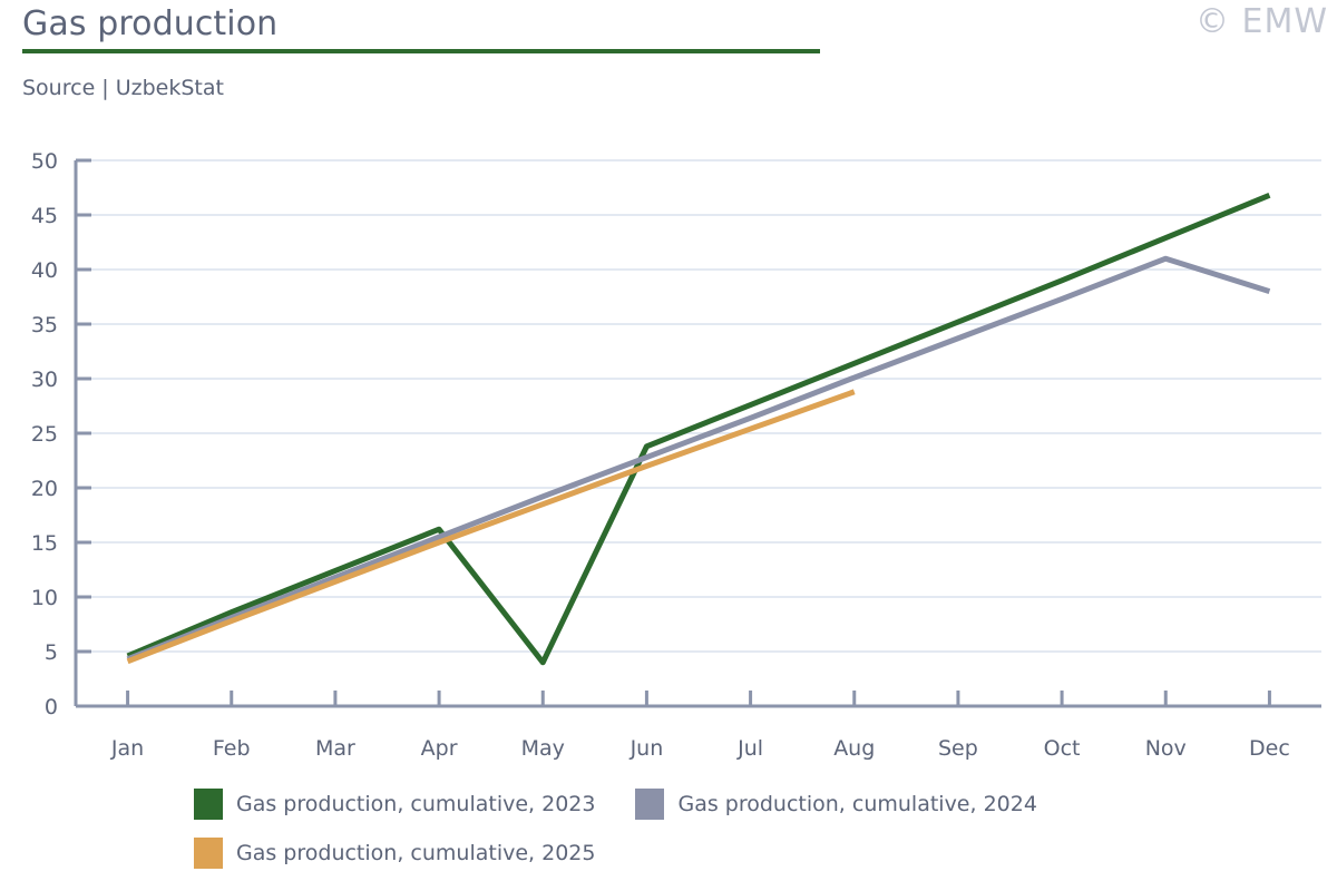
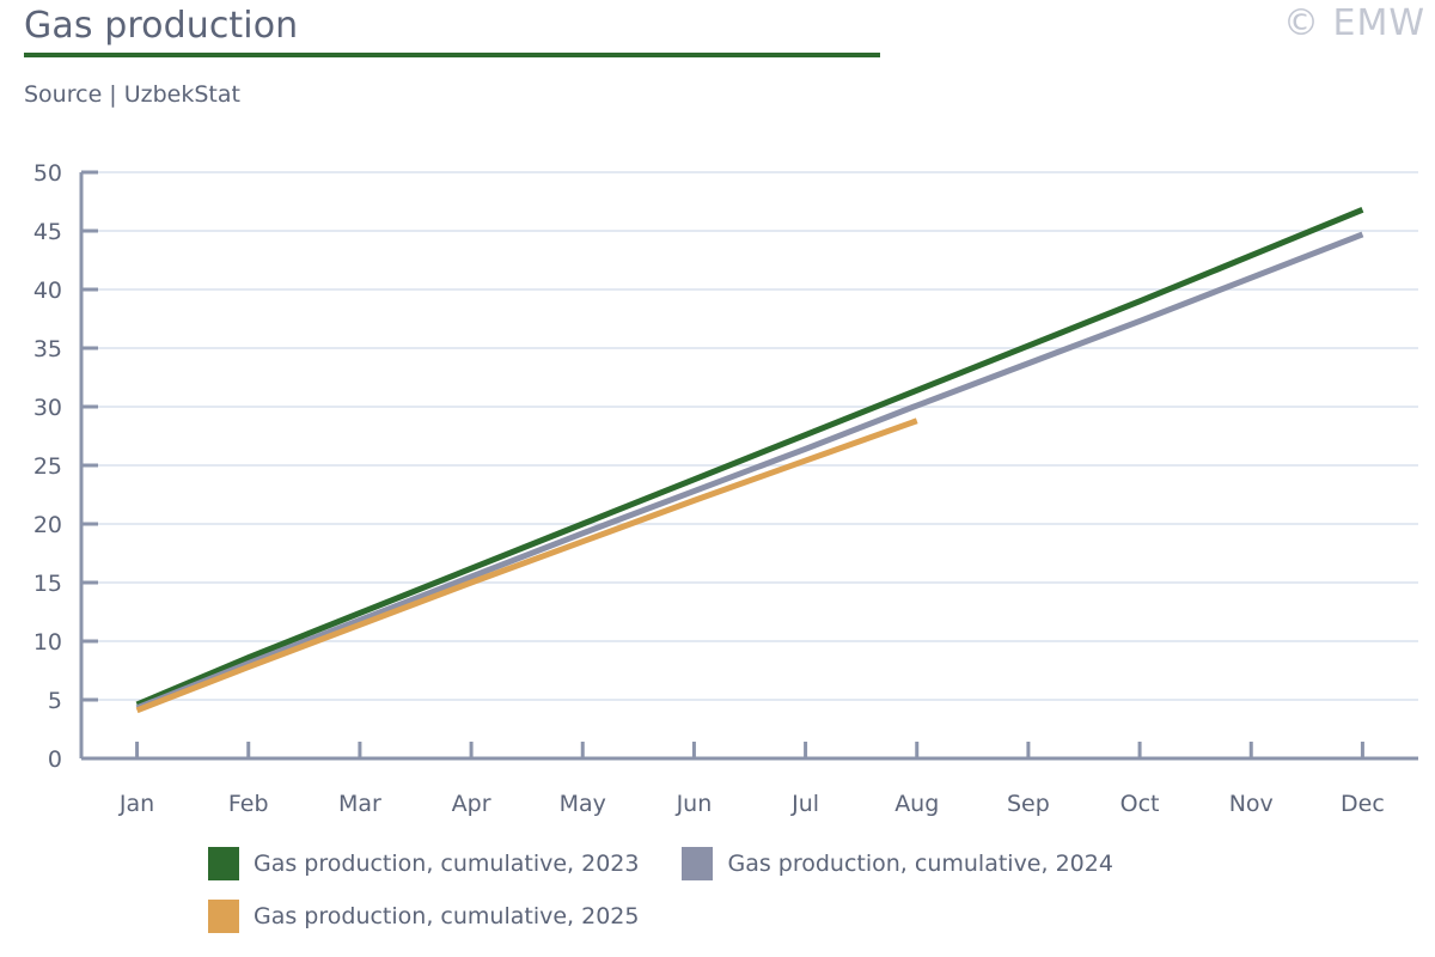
Gas production, cumulative, 2023/May: 4 -> 20
Gas production, cumulative, 2024/Dec: 38 -> 45
